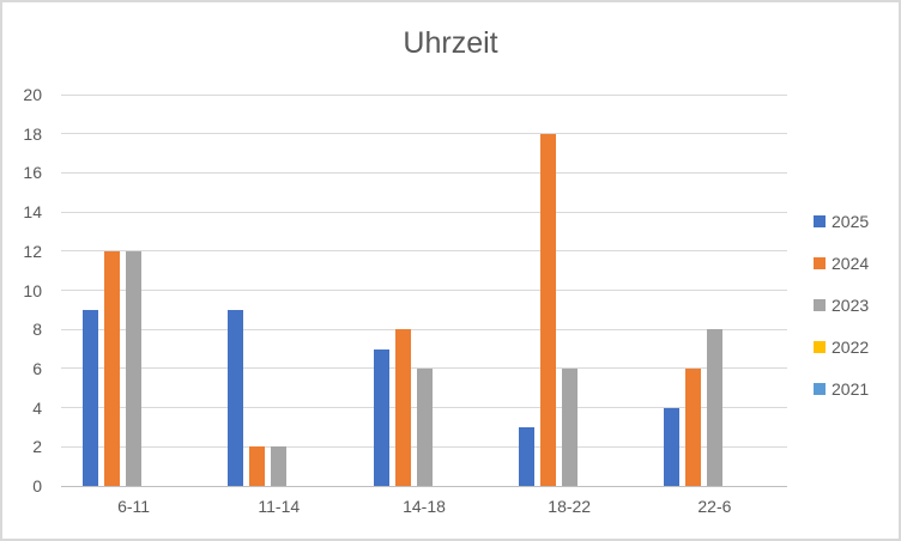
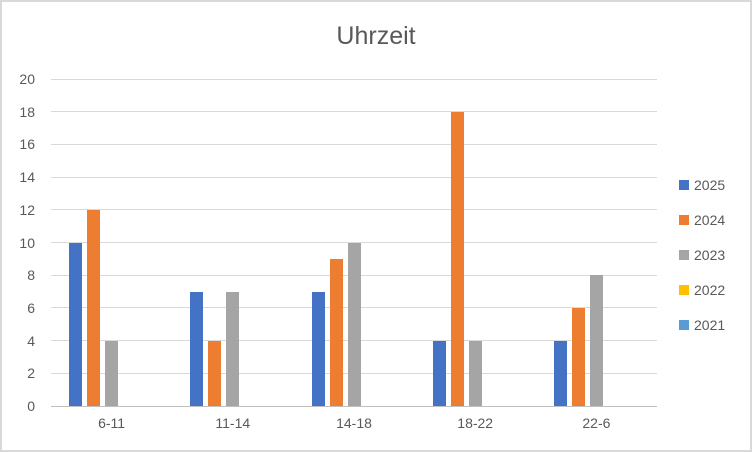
2025/6-11: 9 -> 10
2023/6-11: 12 -> 4
2025/11-14: 9 -> 7
2024/11-14: 2 -> 4
2023/11-14: 2 -> 7
2024/14-18: 8 -> 9
2023/14-18: 6 -> 10
2025/18-22: 3 -> 4
2023/18-22: 6 -> 4
